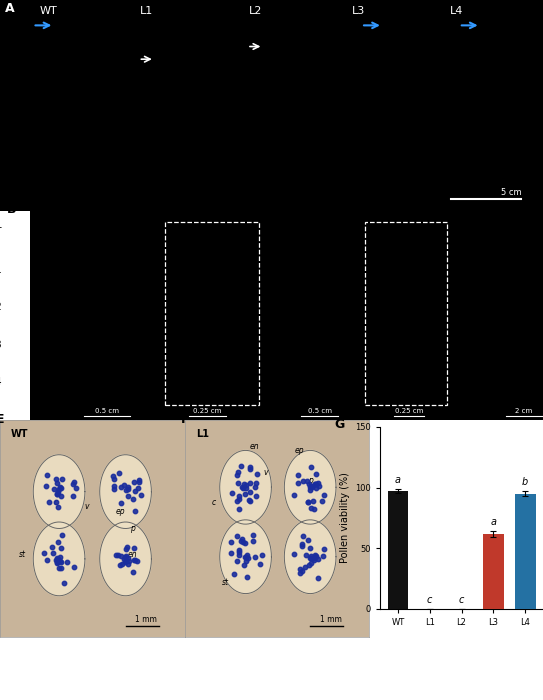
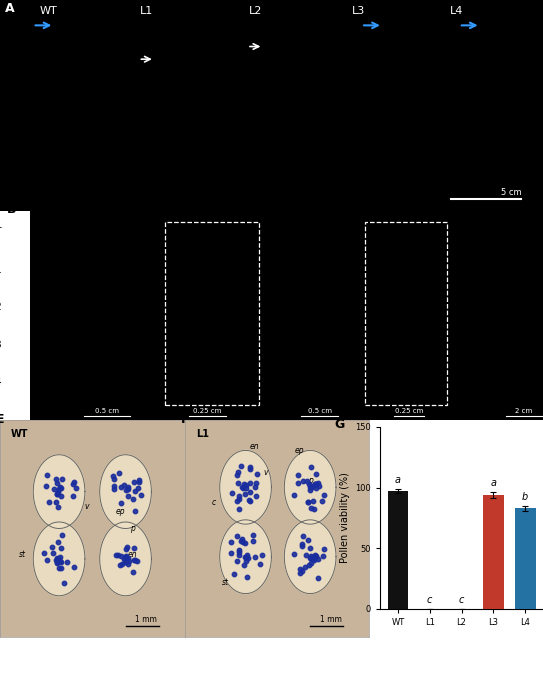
L3: 62 -> 94
L4: 95 -> 83
